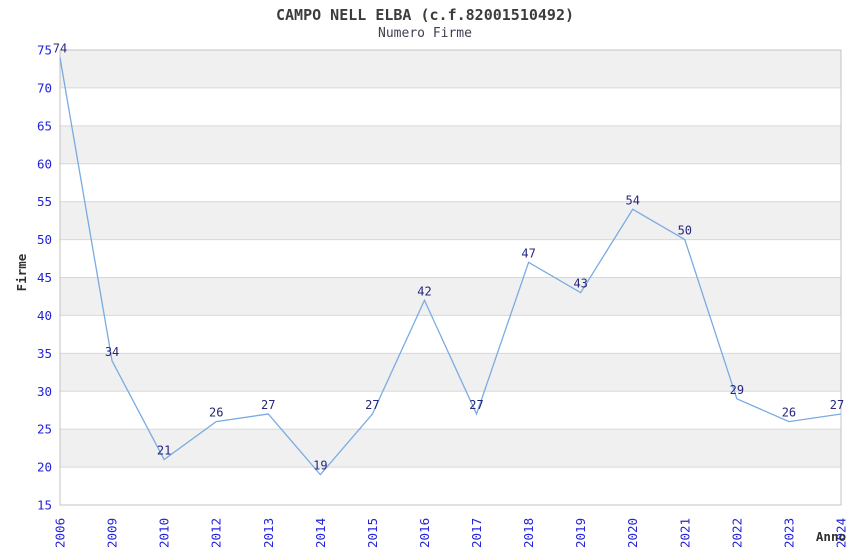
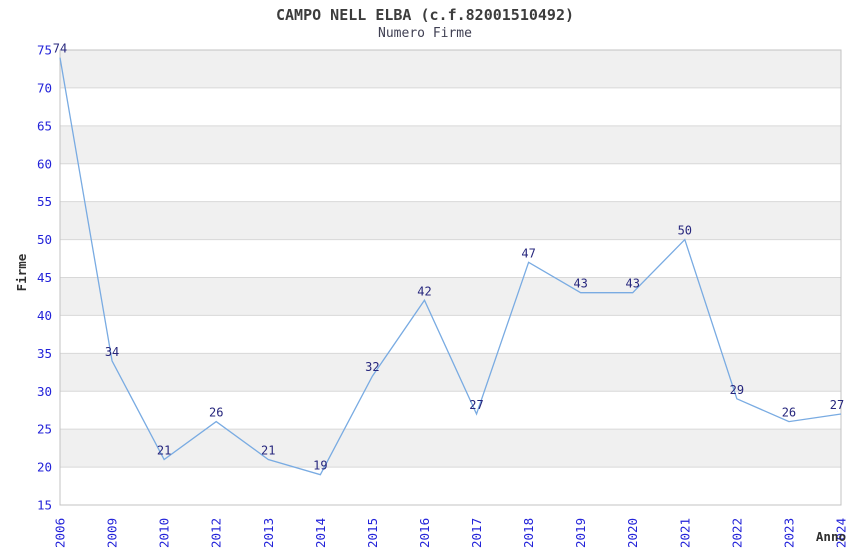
2013: 27 -> 21
2015: 27 -> 32
2020: 54 -> 43
